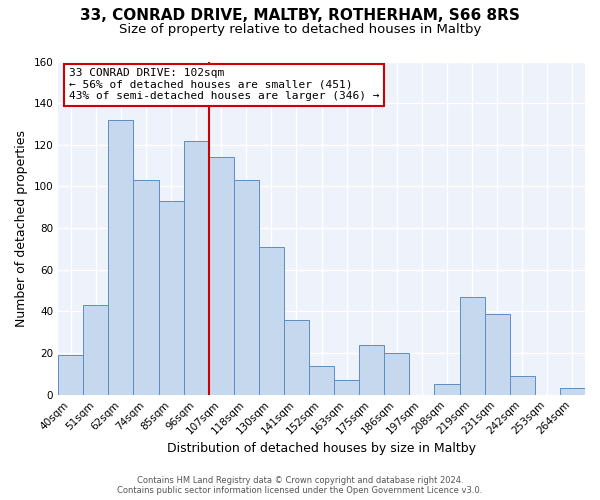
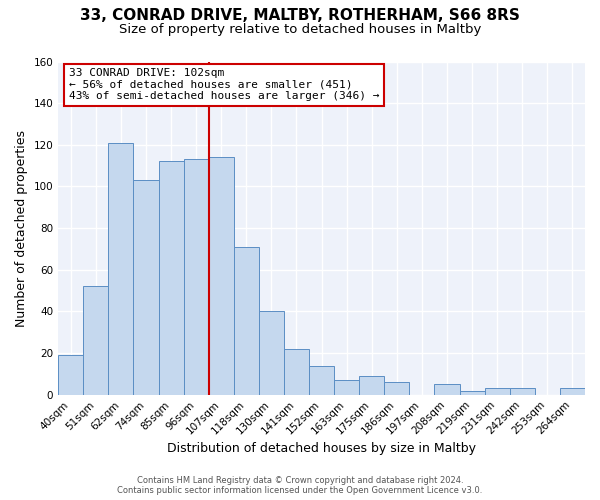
51sqm: 43 -> 52
62sqm: 132 -> 121
85sqm: 93 -> 112
96sqm: 122 -> 113
118sqm: 103 -> 71
130sqm: 71 -> 40
141sqm: 36 -> 22
175sqm: 24 -> 9
186sqm: 20 -> 6
219sqm: 47 -> 2
231sqm: 39 -> 3
242sqm: 9 -> 3
